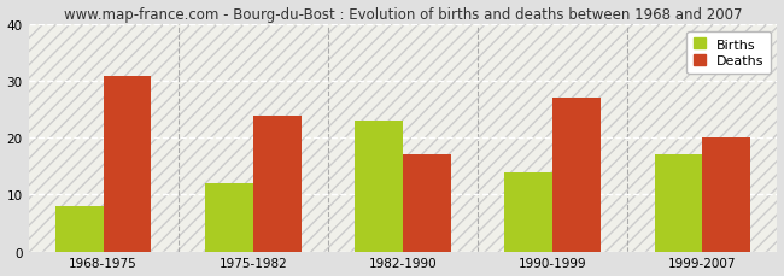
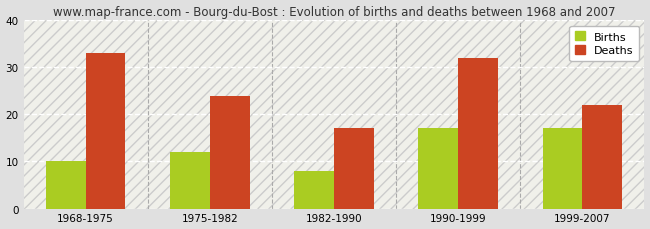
Births/1968-1975: 8 -> 10
Deaths/1968-1975: 31 -> 33
Births/1982-1990: 23 -> 8
Births/1990-1999: 14 -> 17
Deaths/1990-1999: 27 -> 32
Deaths/1999-2007: 20 -> 22
